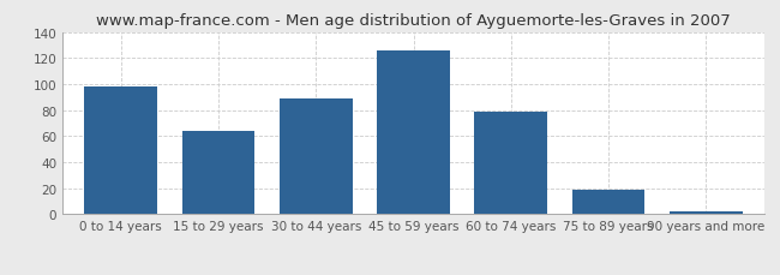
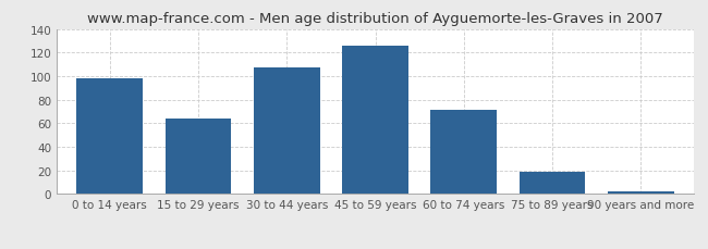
30 to 44 years: 89 -> 107
60 to 74 years: 79 -> 71
